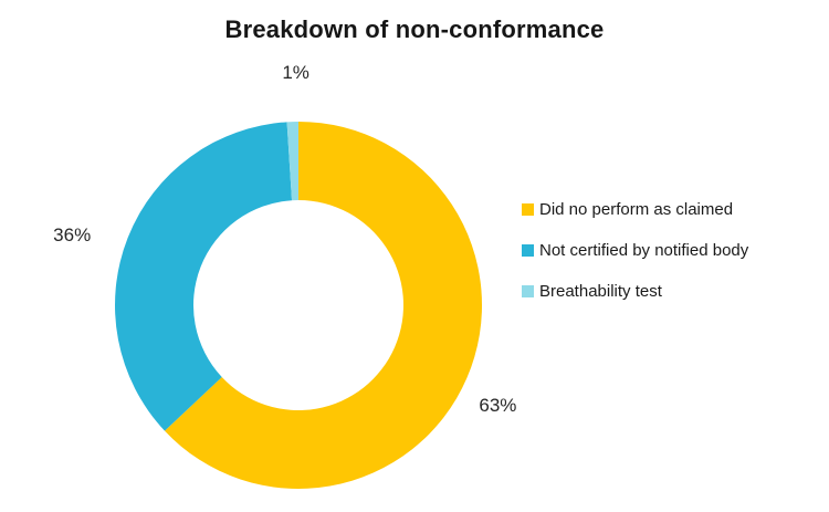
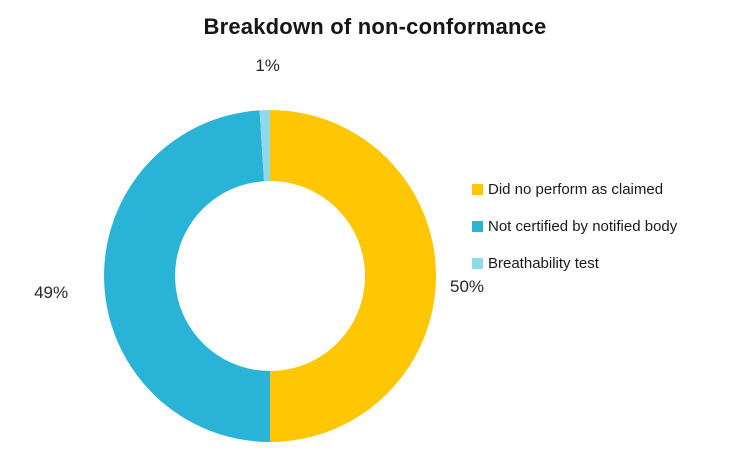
Did no perform as claimed: 63% -> 50%
Not certified by notified body: 36% -> 49%
